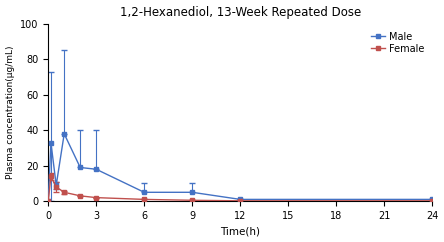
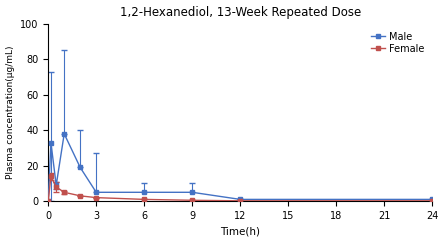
Male/3: 18 -> 5
